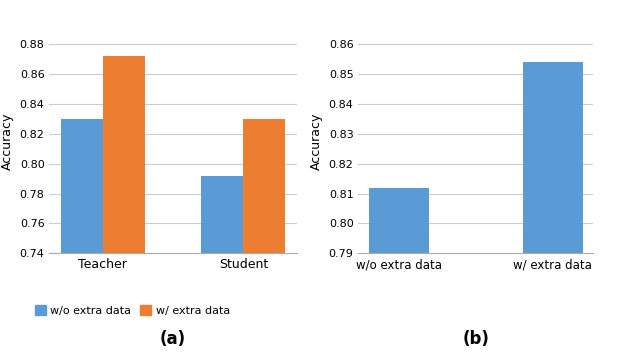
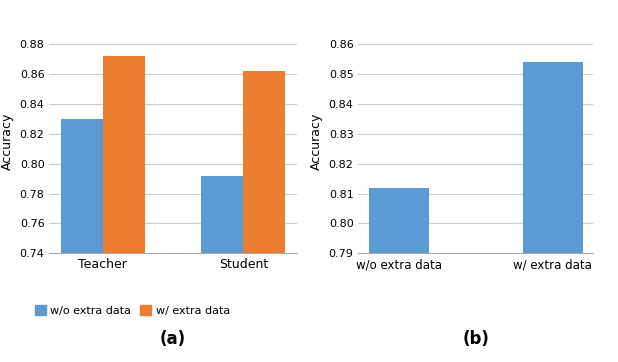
w/ extra data/Student: 0.830 -> 0.862
